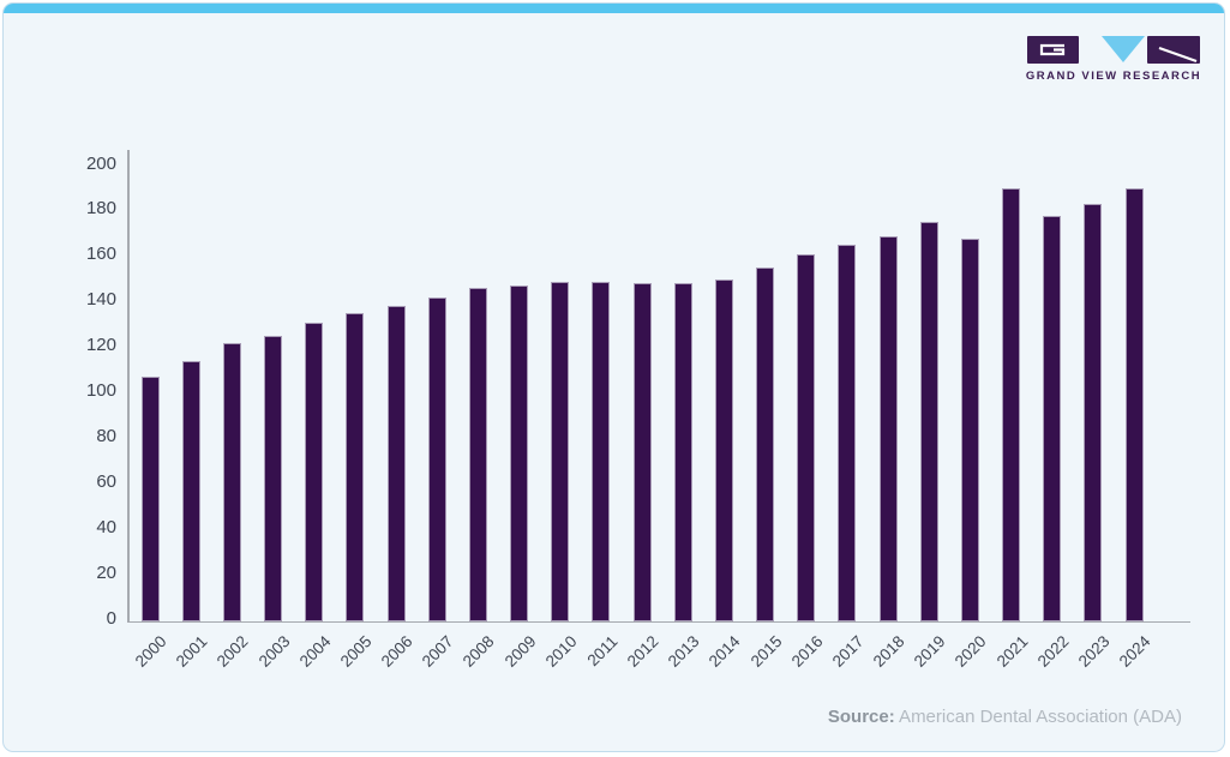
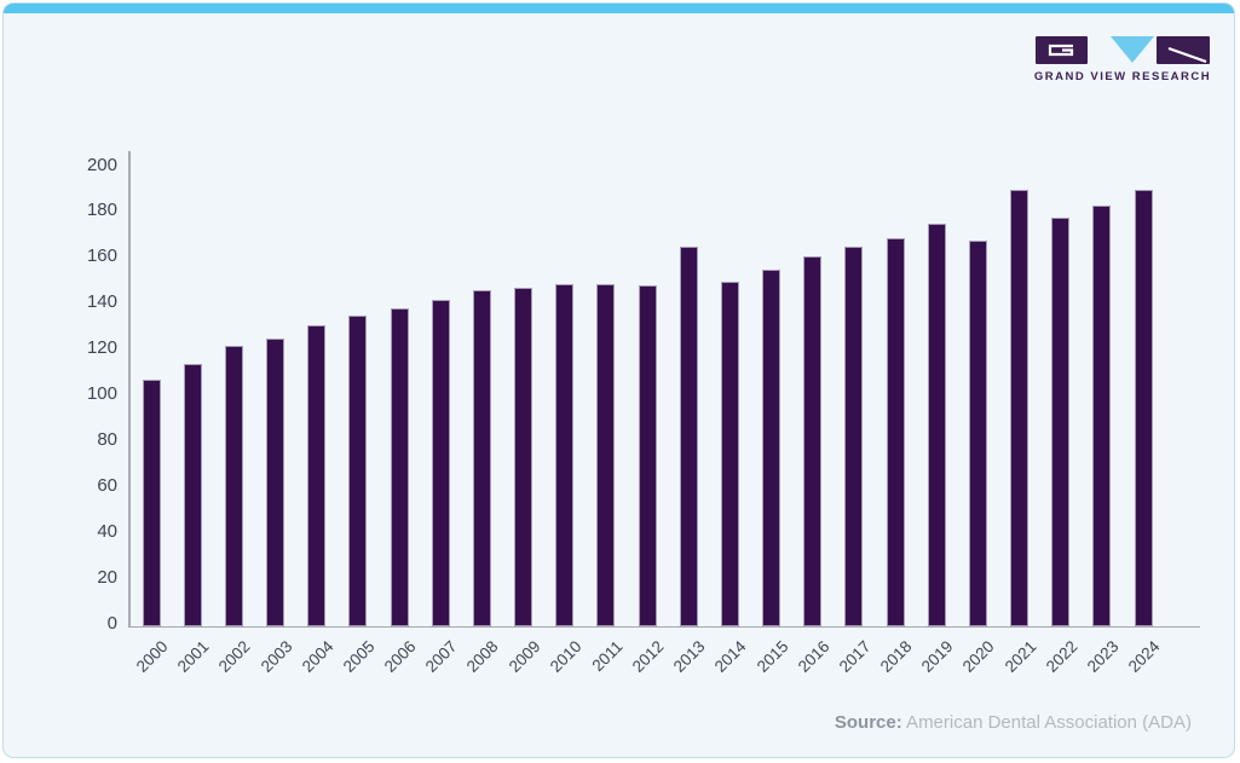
2013: 147 -> 164
